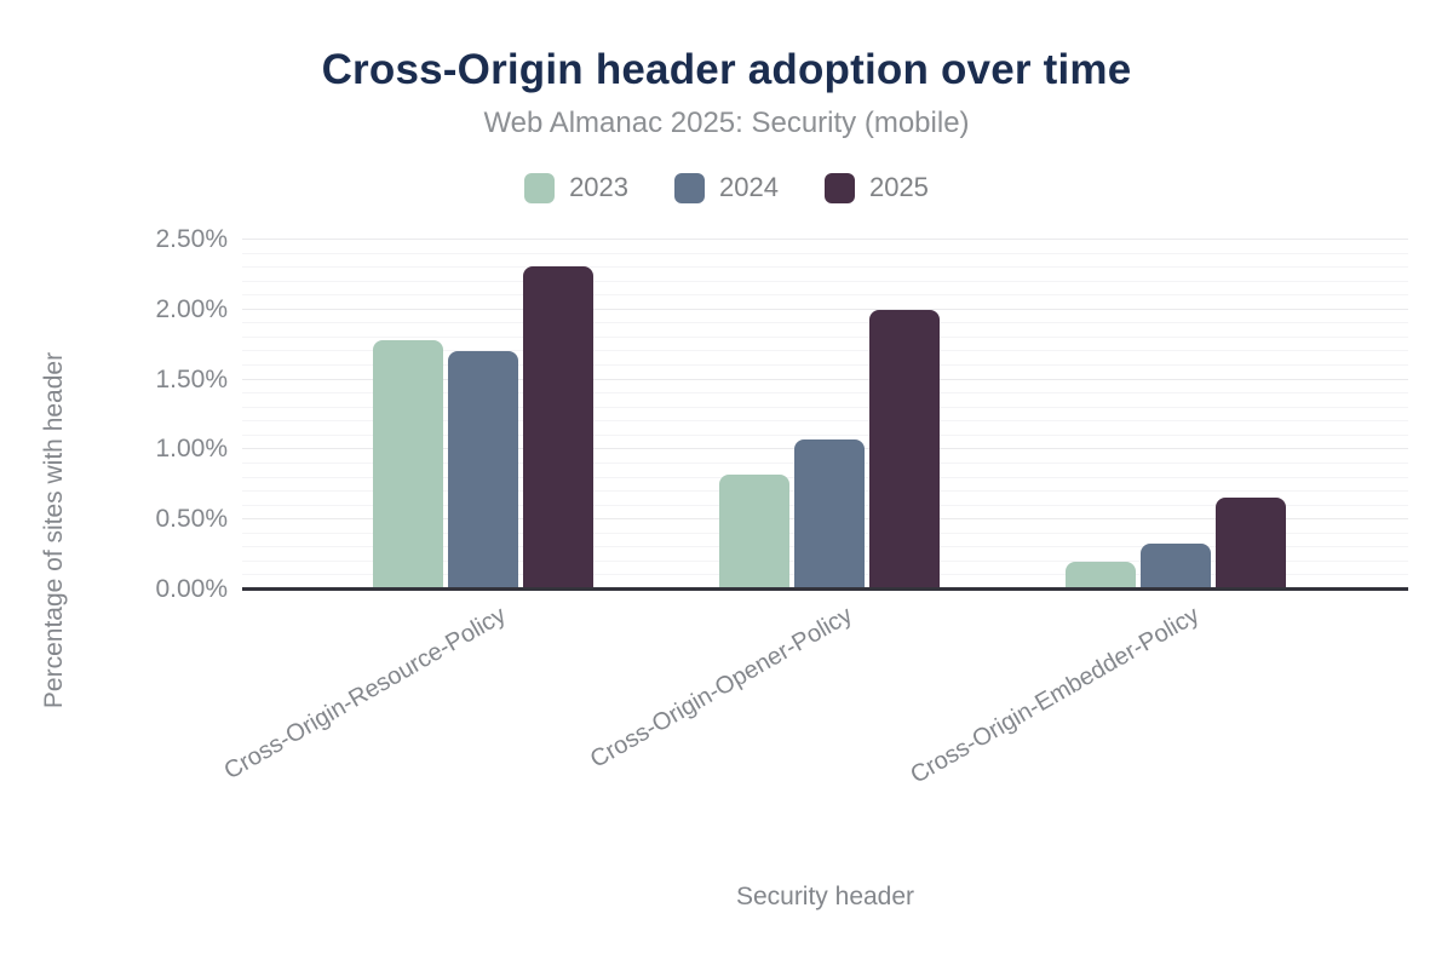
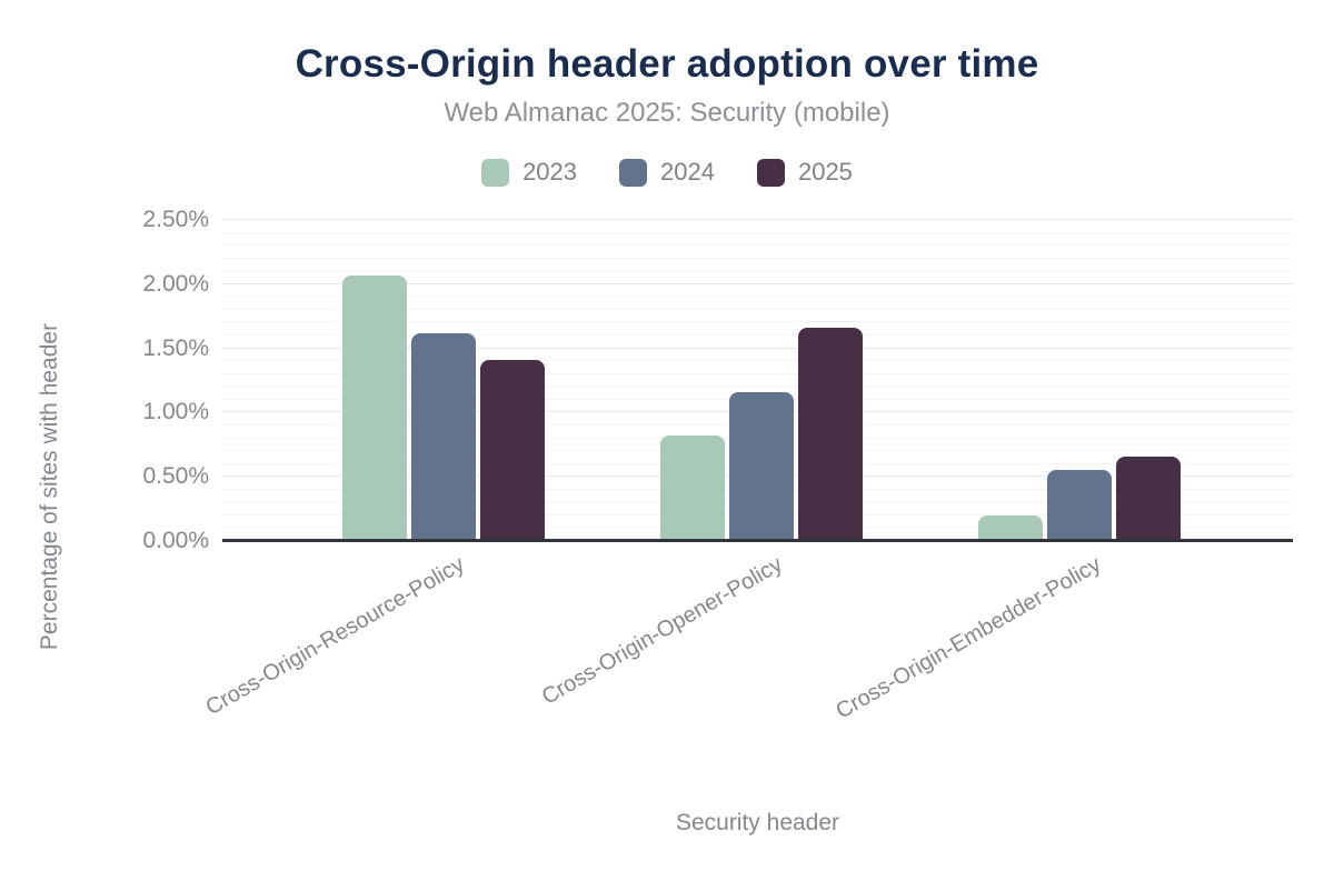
2023/Cross-Origin-Resource-Policy: 1.78% -> 2.07%
2024/Cross-Origin-Resource-Policy: 1.70% -> 1.62%
2025/Cross-Origin-Resource-Policy: 2.31% -> 1.41%
2024/Cross-Origin-Opener-Policy: 1.07% -> 1.16%
2025/Cross-Origin-Opener-Policy: 2.00% -> 1.66%
2024/Cross-Origin-Embedder-Policy: 0.33% -> 0.55%
